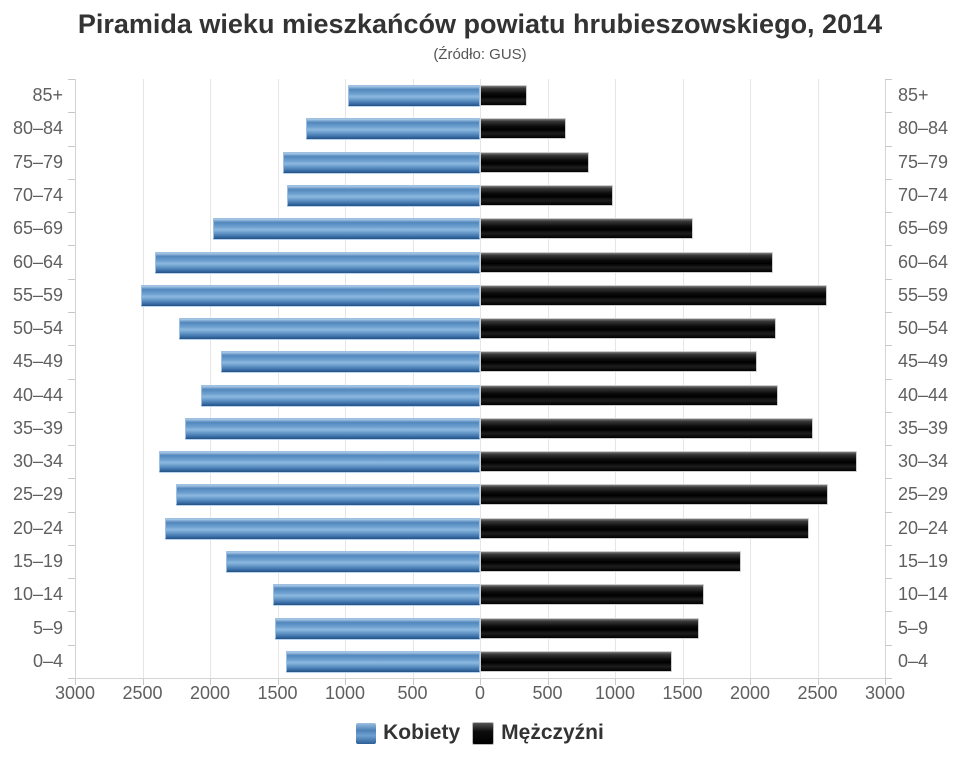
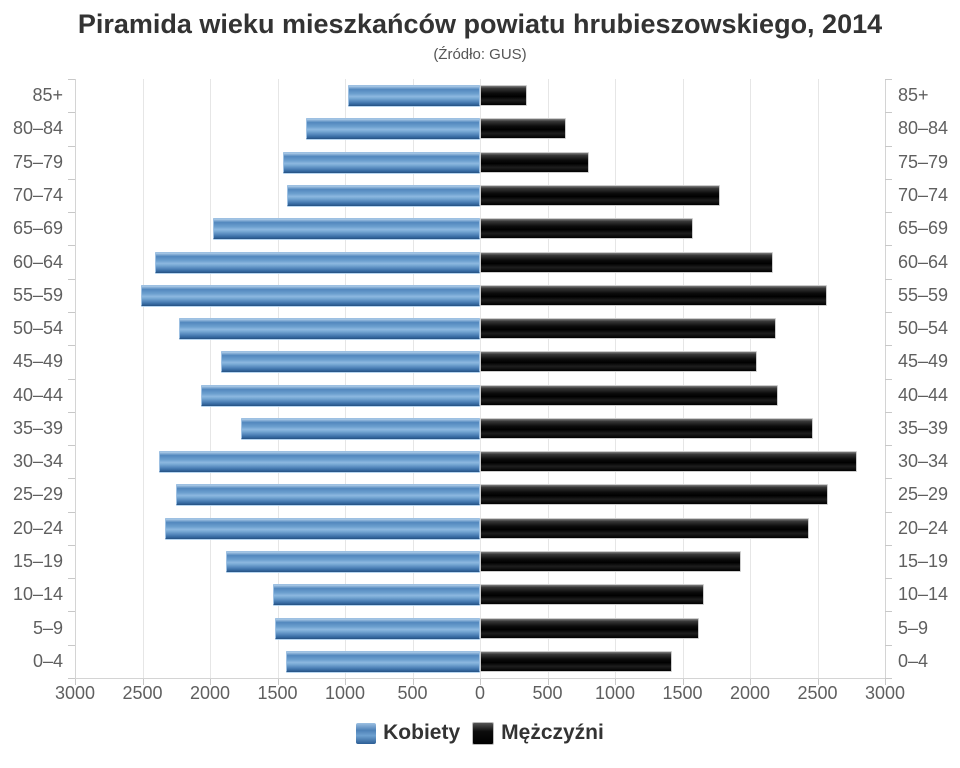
Mężczyźni/70–74: 980 -> 1780
Kobiety/35–39: 2180 -> 1770
